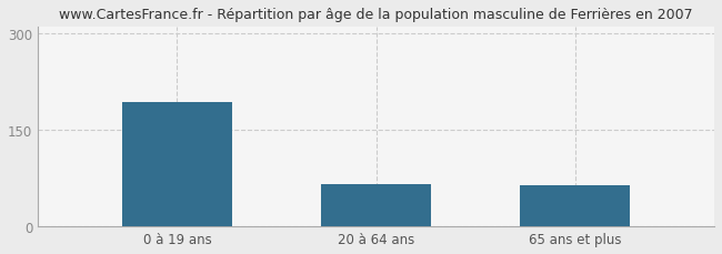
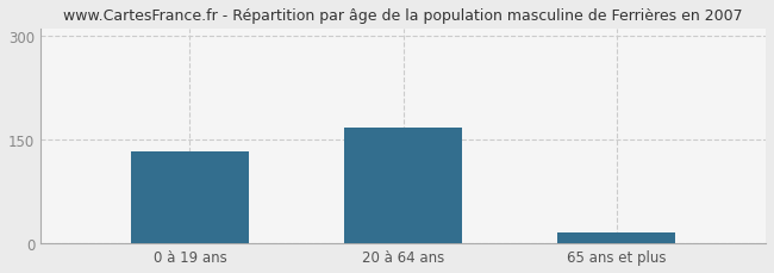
0 à 19 ans: 194 -> 133
20 à 64 ans: 66 -> 168
65 ans et plus: 64 -> 15
